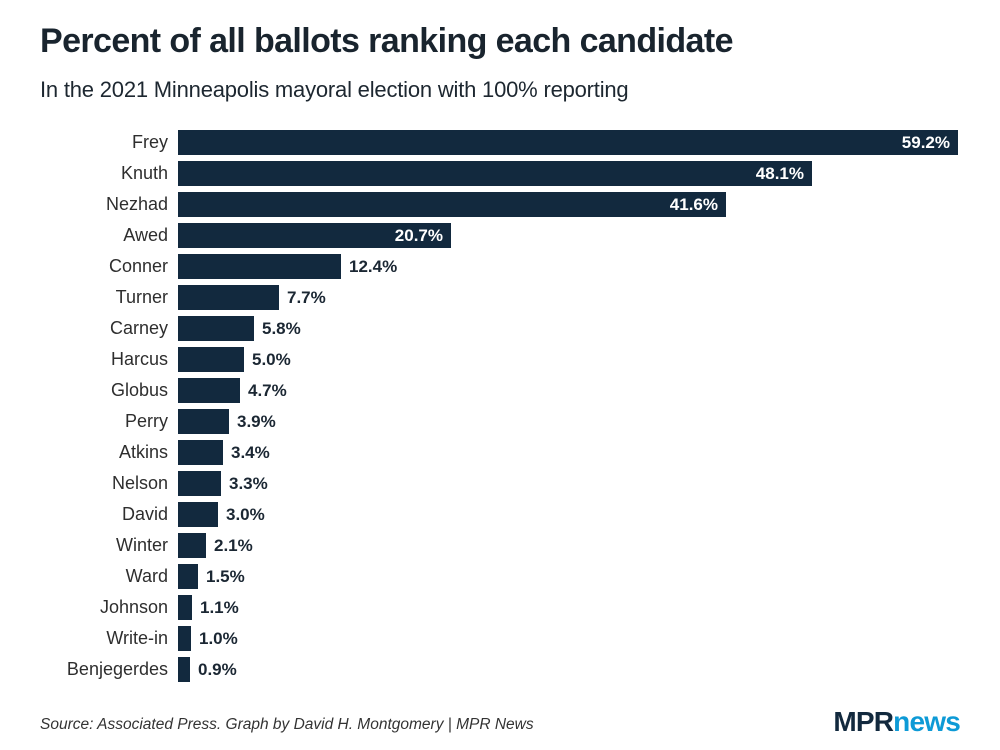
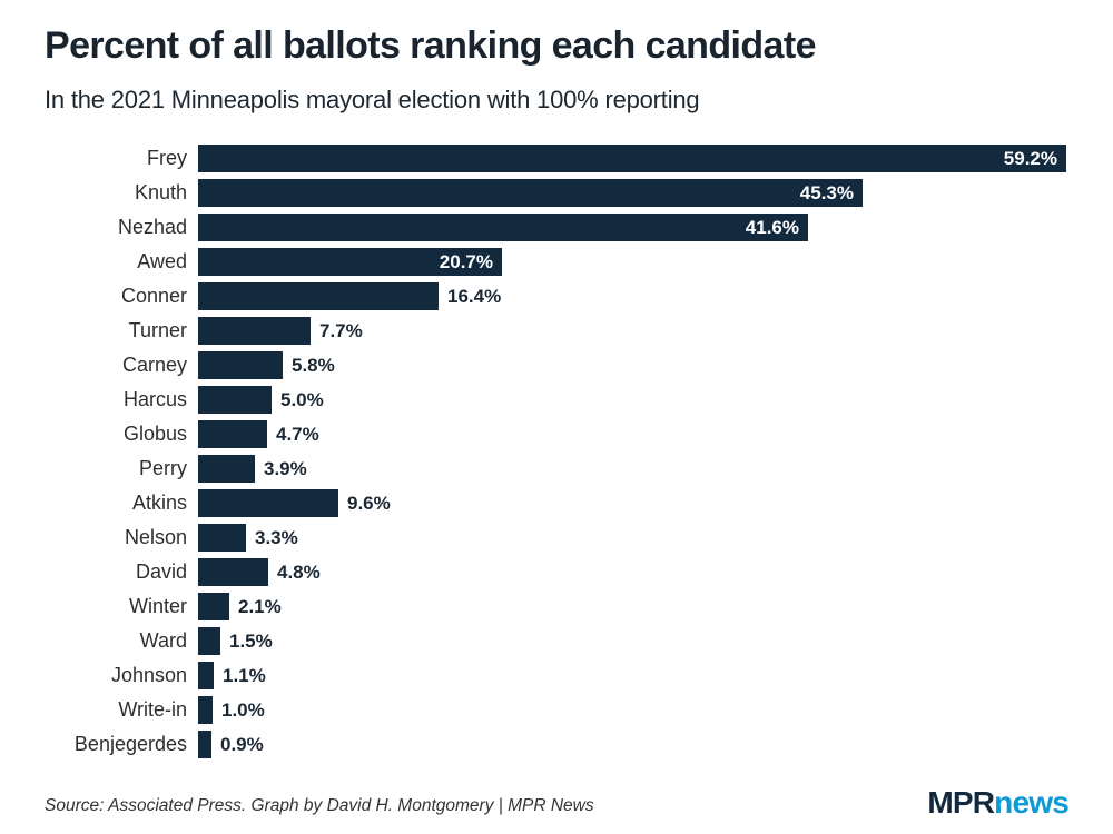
Knuth: 48.1% -> 45.3%
Conner: 12.4% -> 16.4%
Atkins: 3.4% -> 9.6%
David: 3.0% -> 4.8%
